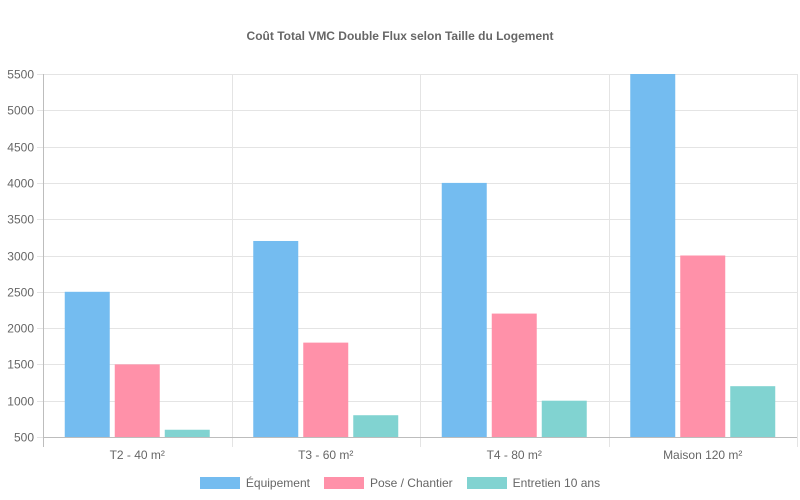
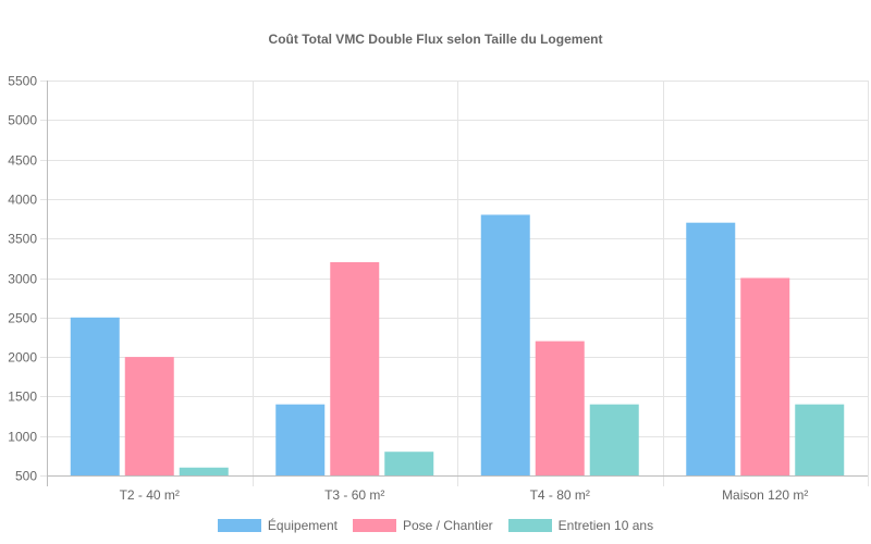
Pose / Chantier/T2 - 40 m²: 1500 -> 2000
Équipement/T3 - 60 m²: 3200 -> 1400
Pose / Chantier/T3 - 60 m²: 1800 -> 3200
Équipement/T4 - 80 m²: 4000 -> 3800
Entretien 10 ans/T4 - 80 m²: 1000 -> 1400
Équipement/Maison 120 m²: 5500 -> 3700
Entretien 10 ans/Maison 120 m²: 1200 -> 1400
